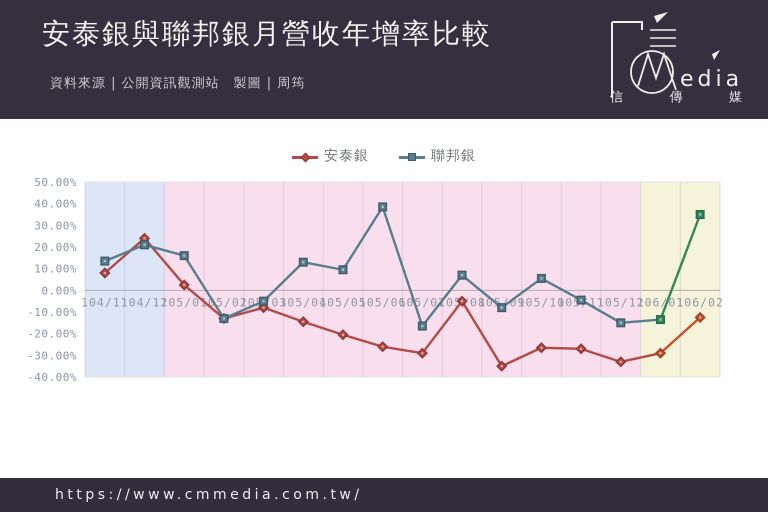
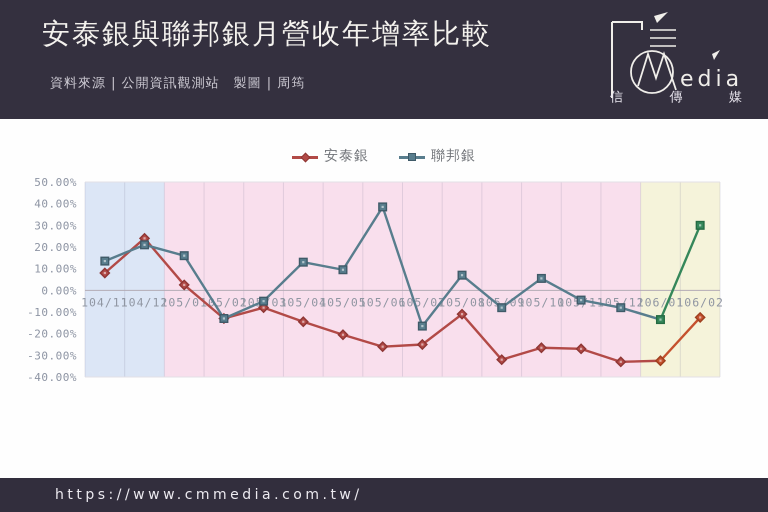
安泰銀/105/07: -29% -> -25%
安泰銀/105/08: -5% -> -11%
安泰銀/105/09: -35% -> -32%
聯邦銀/105/12: -15% -> -8%
安泰銀/106/01: -29% -> -32%
聯邦銀/106/02: 35% -> 30%
